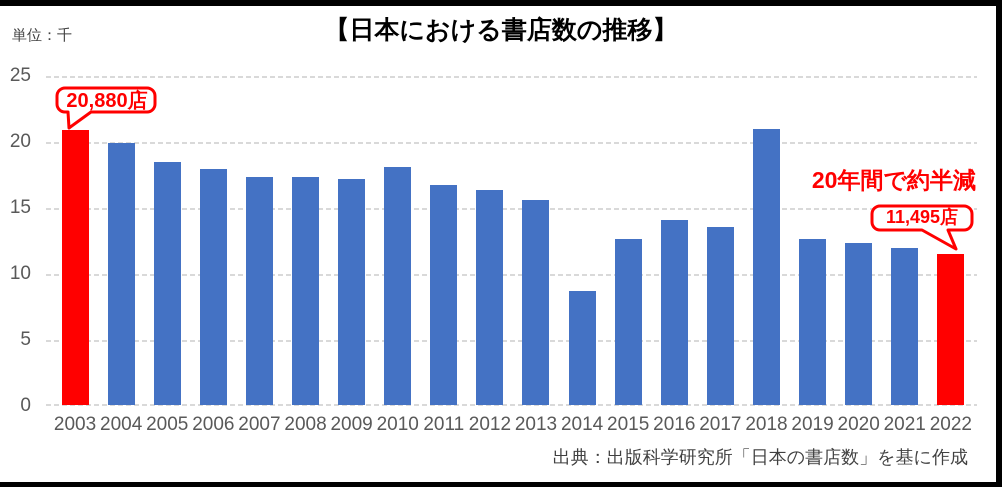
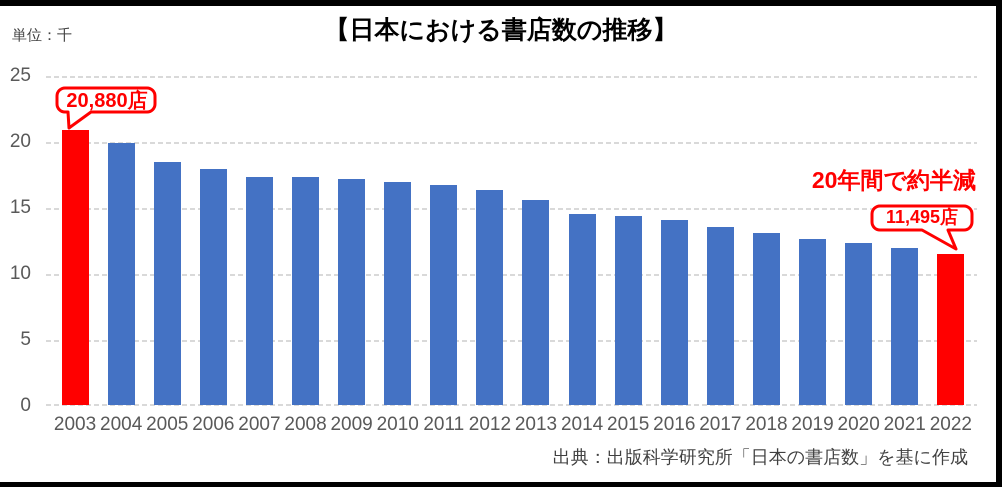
2010: 18.1 -> 16.9
2014: 8.7 -> 14.6
2015: 12.6 -> 14.4
2018: 21.0 -> 13.1
